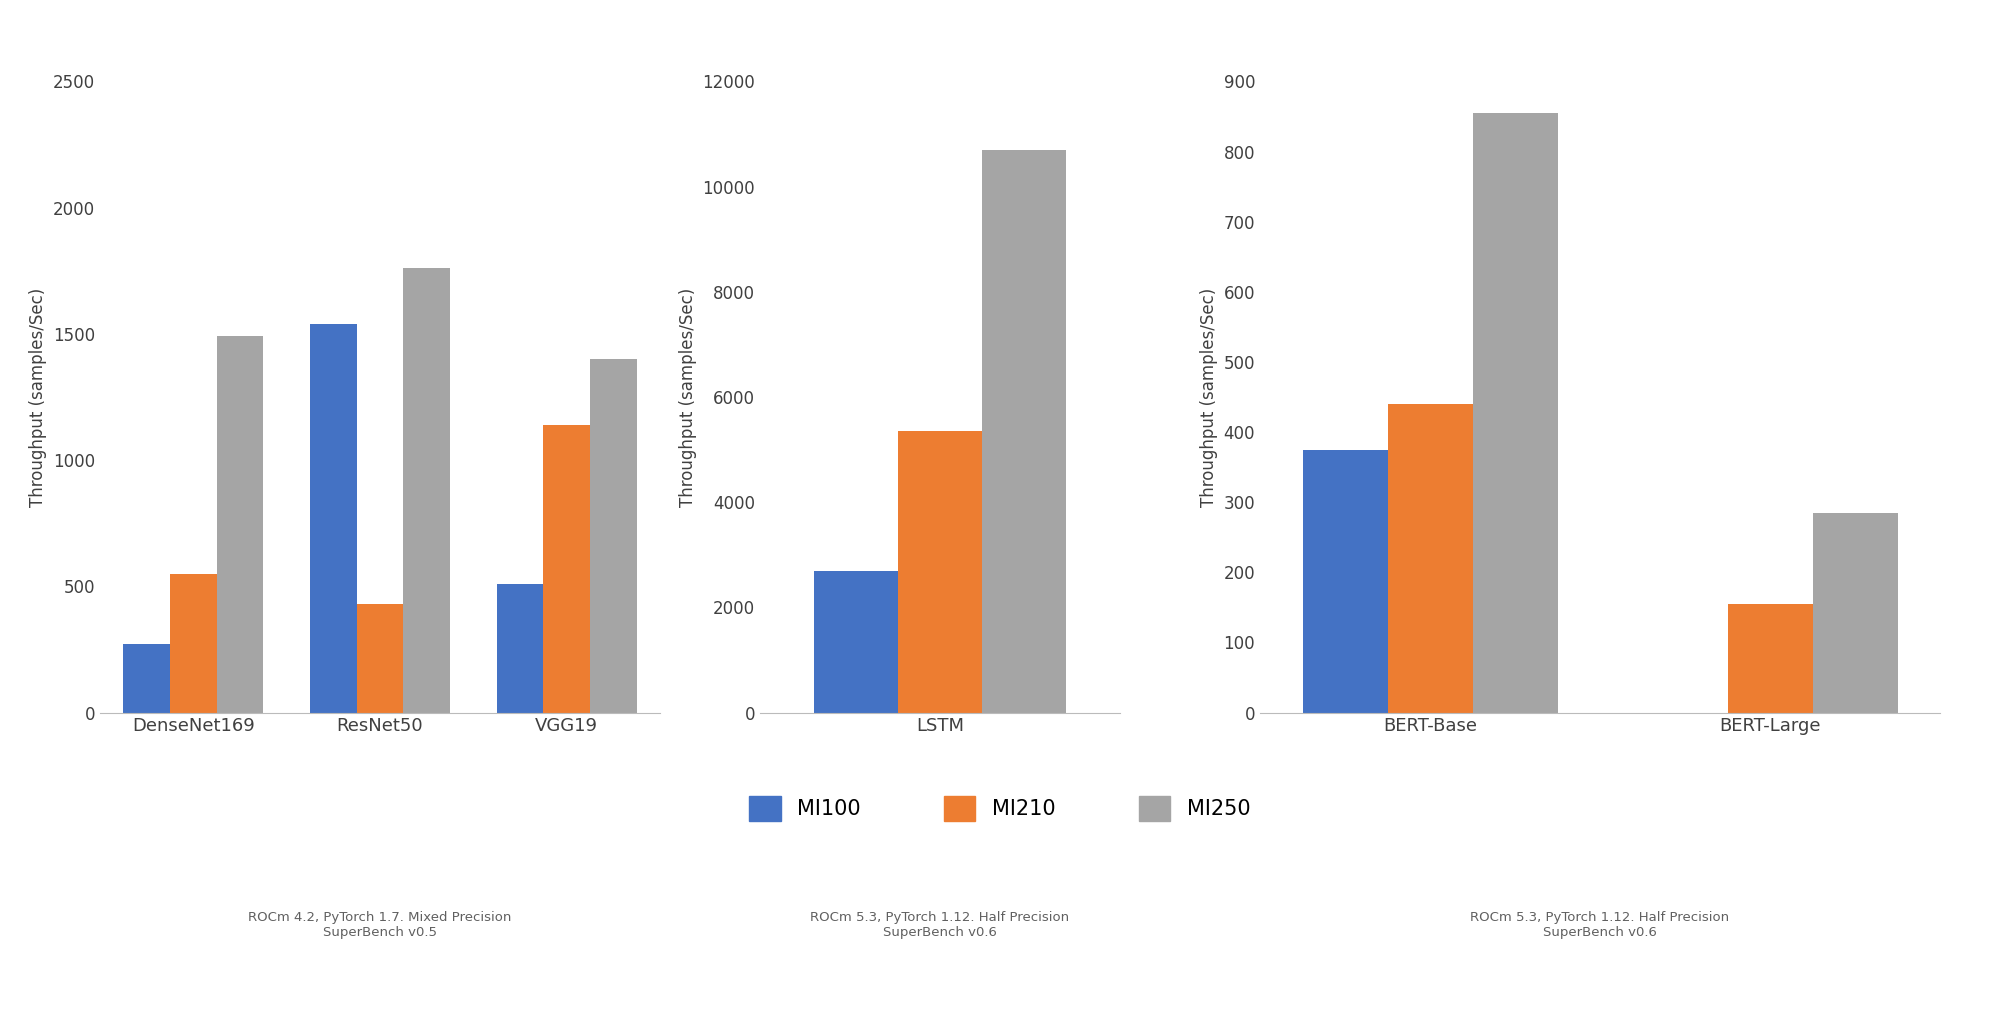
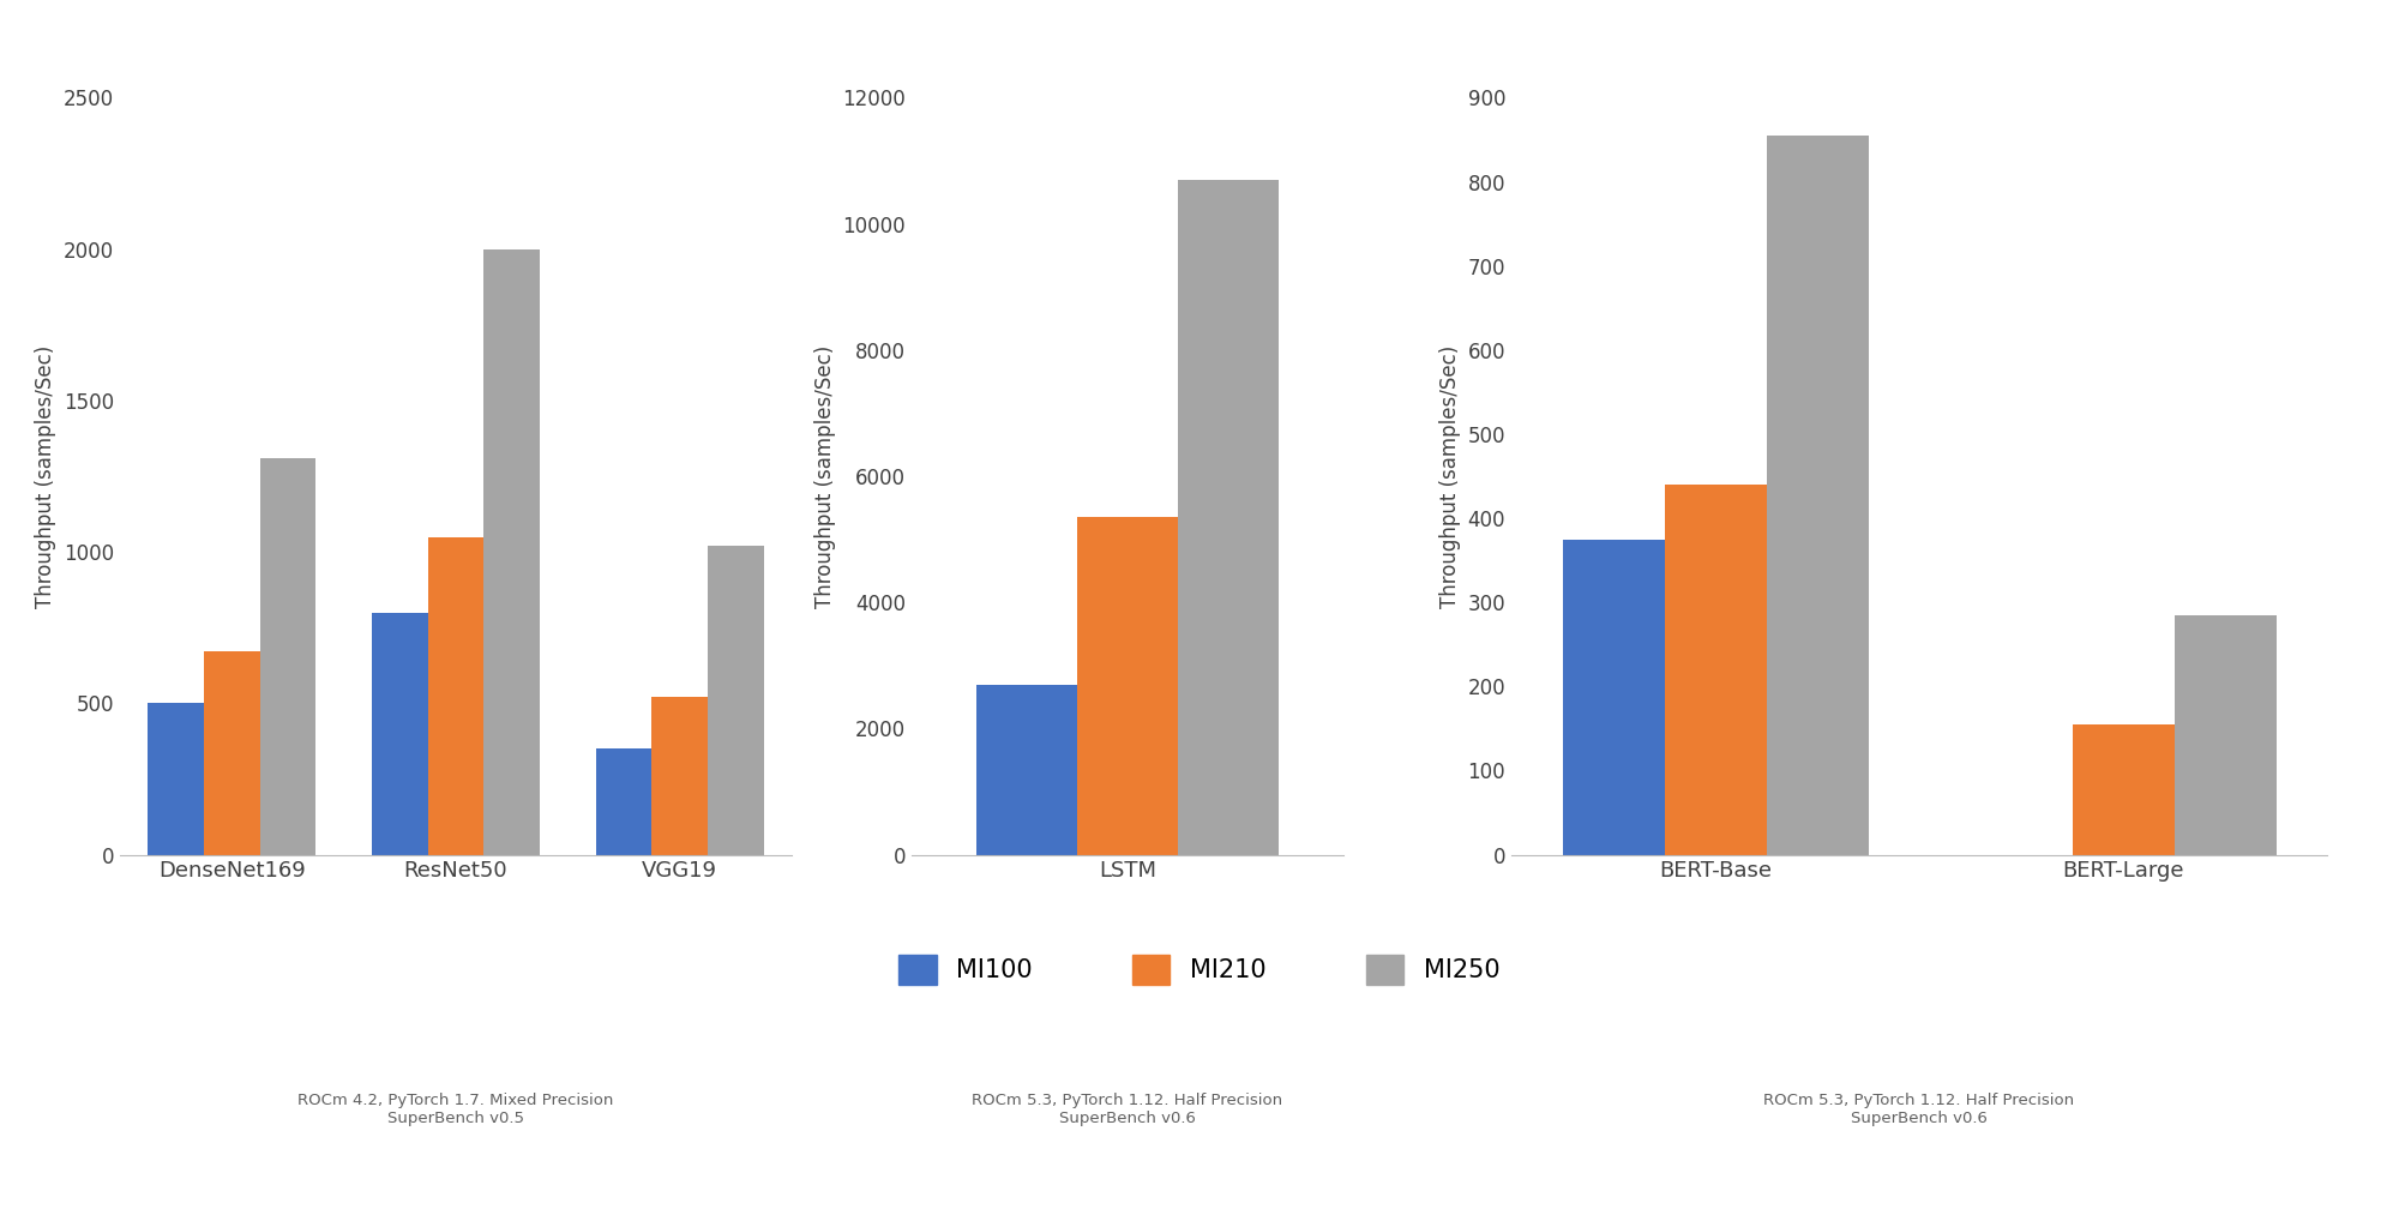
MI100/DenseNet169: 270 -> 500
MI210/DenseNet169: 550 -> 670
MI250/DenseNet169: 1490 -> 1310
MI100/ResNet50: 1540 -> 800
MI210/ResNet50: 430 -> 1050
MI250/ResNet50: 1760 -> 2000
MI100/VGG19: 510 -> 350
MI210/VGG19: 1140 -> 520
MI250/VGG19: 1400 -> 1020
